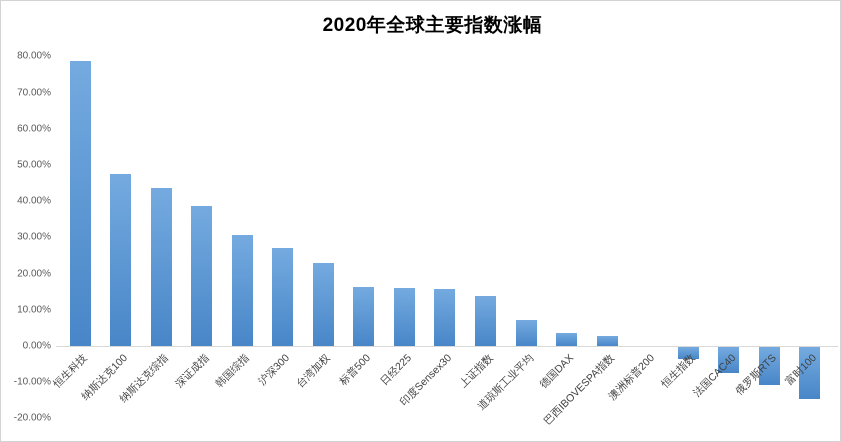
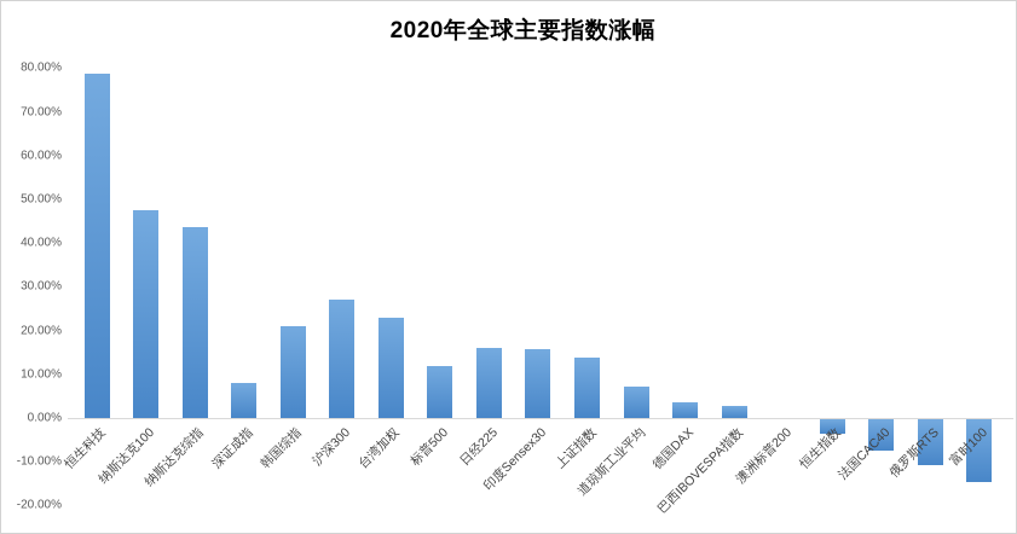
深证成指: 39% -> 8%
韩国综指: 31% -> 21%
标普500: 16% -> 12%
